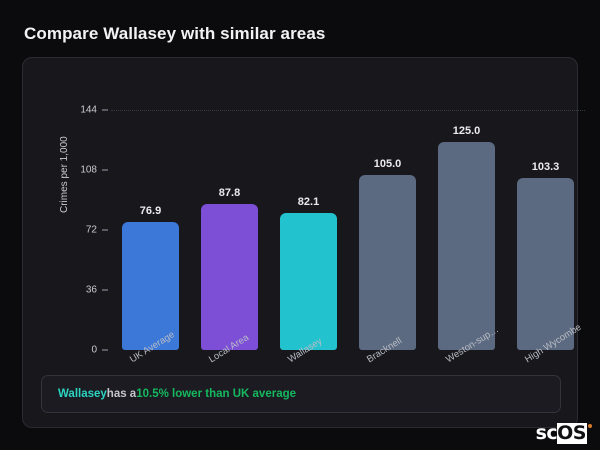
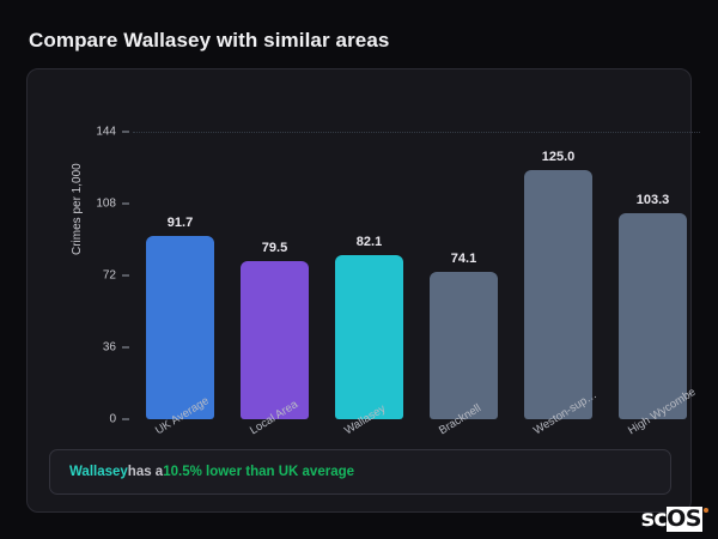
UK Average: 76.9 -> 91.7
Local Area: 87.8 -> 79.5
Bracknell: 105.0 -> 74.1
